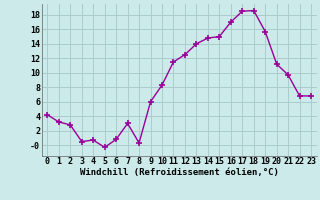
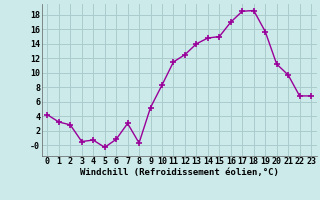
9: 6.0 -> 5.2
